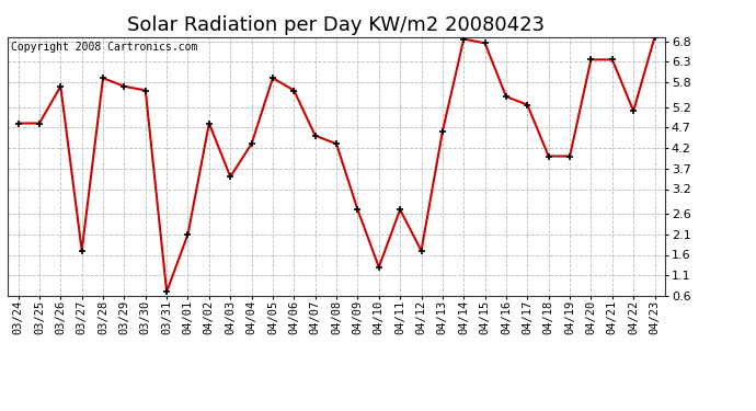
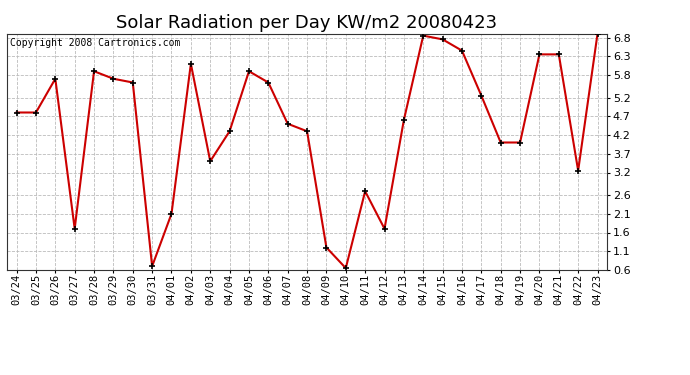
04/02: 4.80 -> 6.10
04/09: 2.70 -> 1.20
04/10: 1.30 -> 0.65
04/16: 5.45 -> 6.45
04/22: 5.10 -> 3.25
